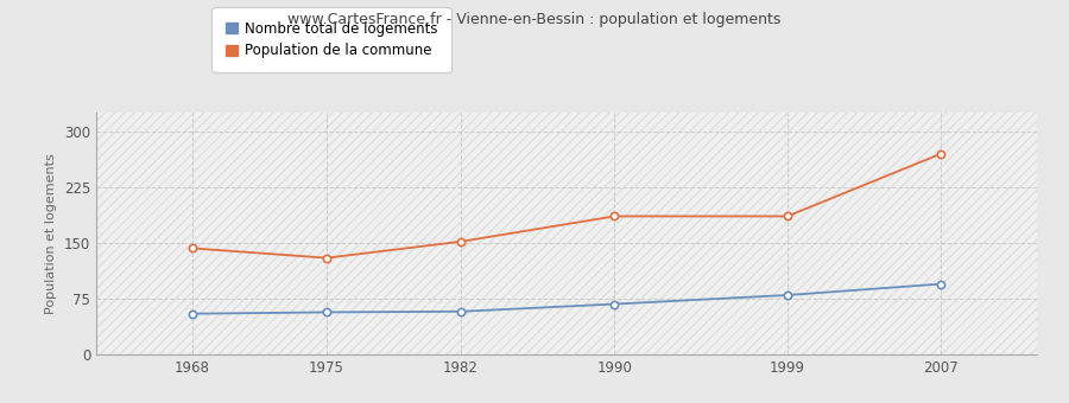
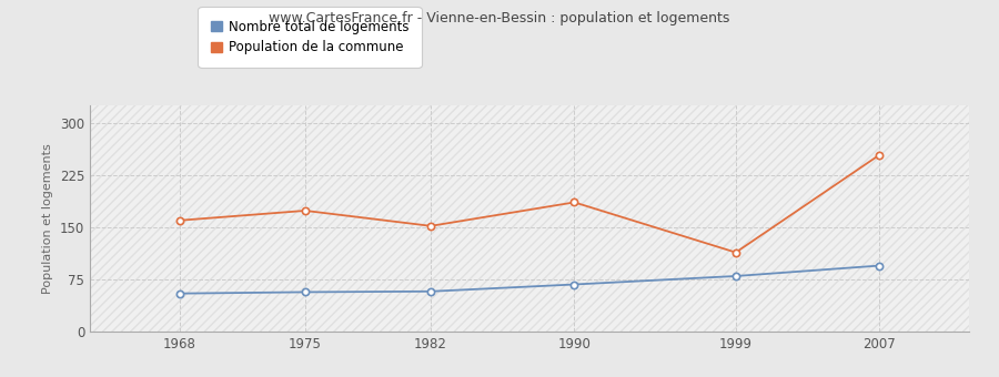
Population de la commune/1968: 143 -> 160
Population de la commune/1975: 130 -> 174
Population de la commune/1999: 186 -> 114
Population de la commune/2007: 270 -> 254
